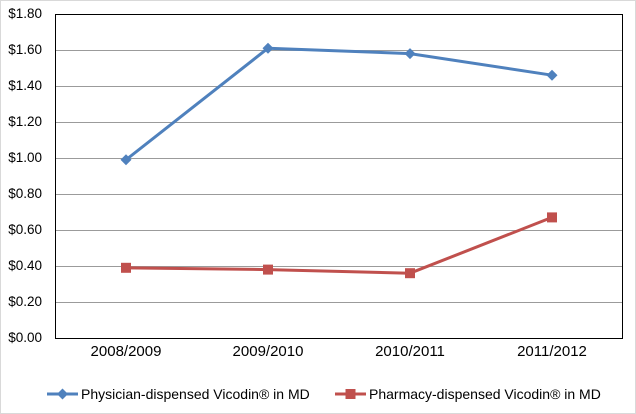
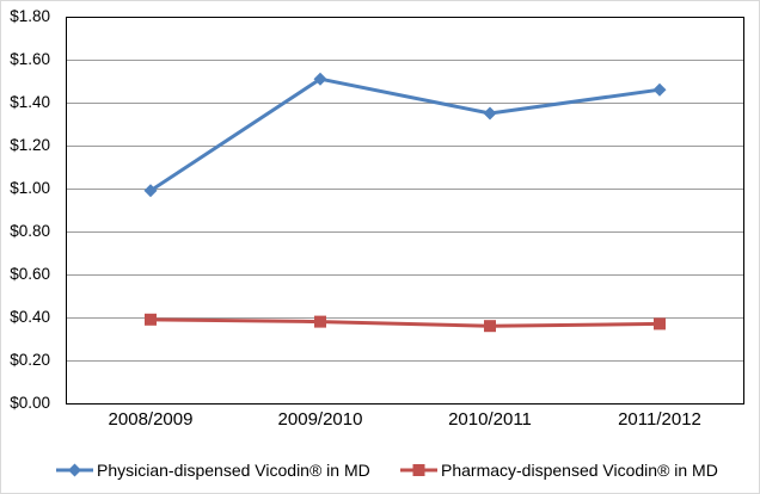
Physician-dispensed Vicodin® in MD/2009/2010: $1.61 -> $1.51
Physician-dispensed Vicodin® in MD/2010/2011: $1.58 -> $1.35
Pharmacy-dispensed Vicodin® in MD/2011/2012: $0.67 -> $0.37
